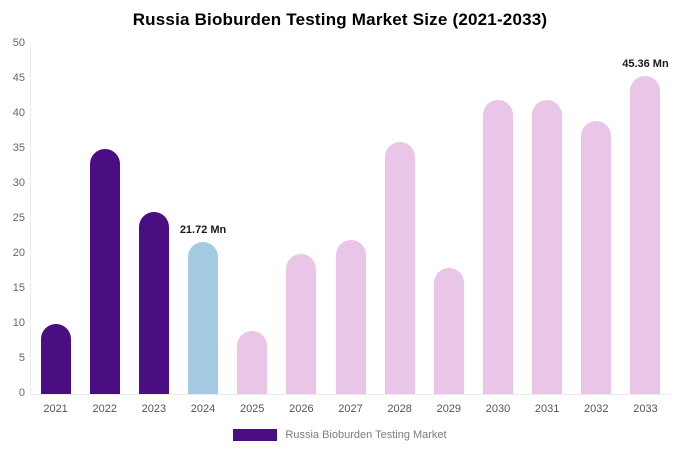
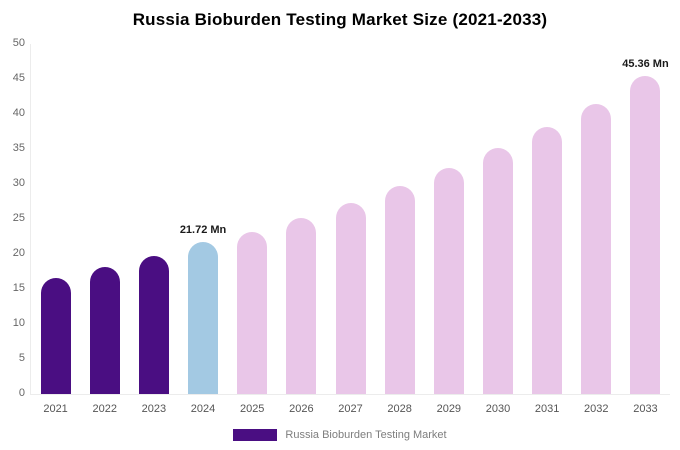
2021: 10 -> 17
2022: 35 -> 18
2023: 26 -> 20
2025: 9 -> 23
2026: 20 -> 25
2027: 22 -> 27
2028: 36 -> 30
2029: 18 -> 32
2030: 42 -> 35
2031: 42 -> 38
2032: 39 -> 41
